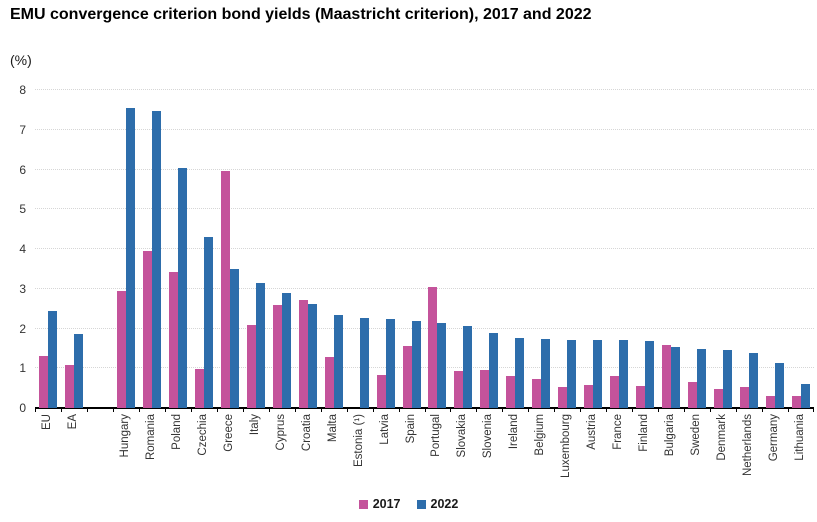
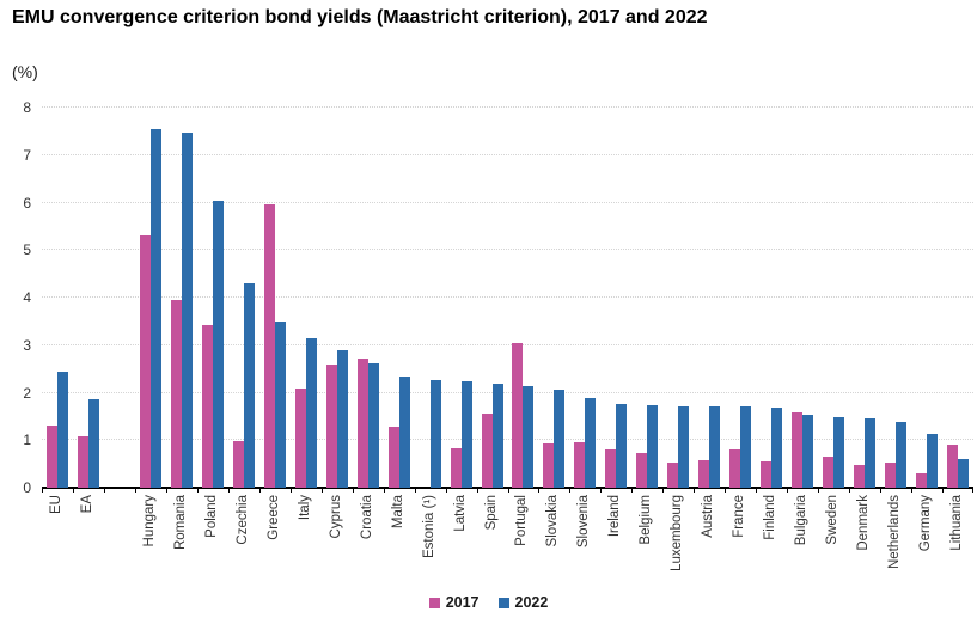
2017/Hungary: 3.0 -> 5.3
2017/Lithuania: 0.3 -> 0.9
